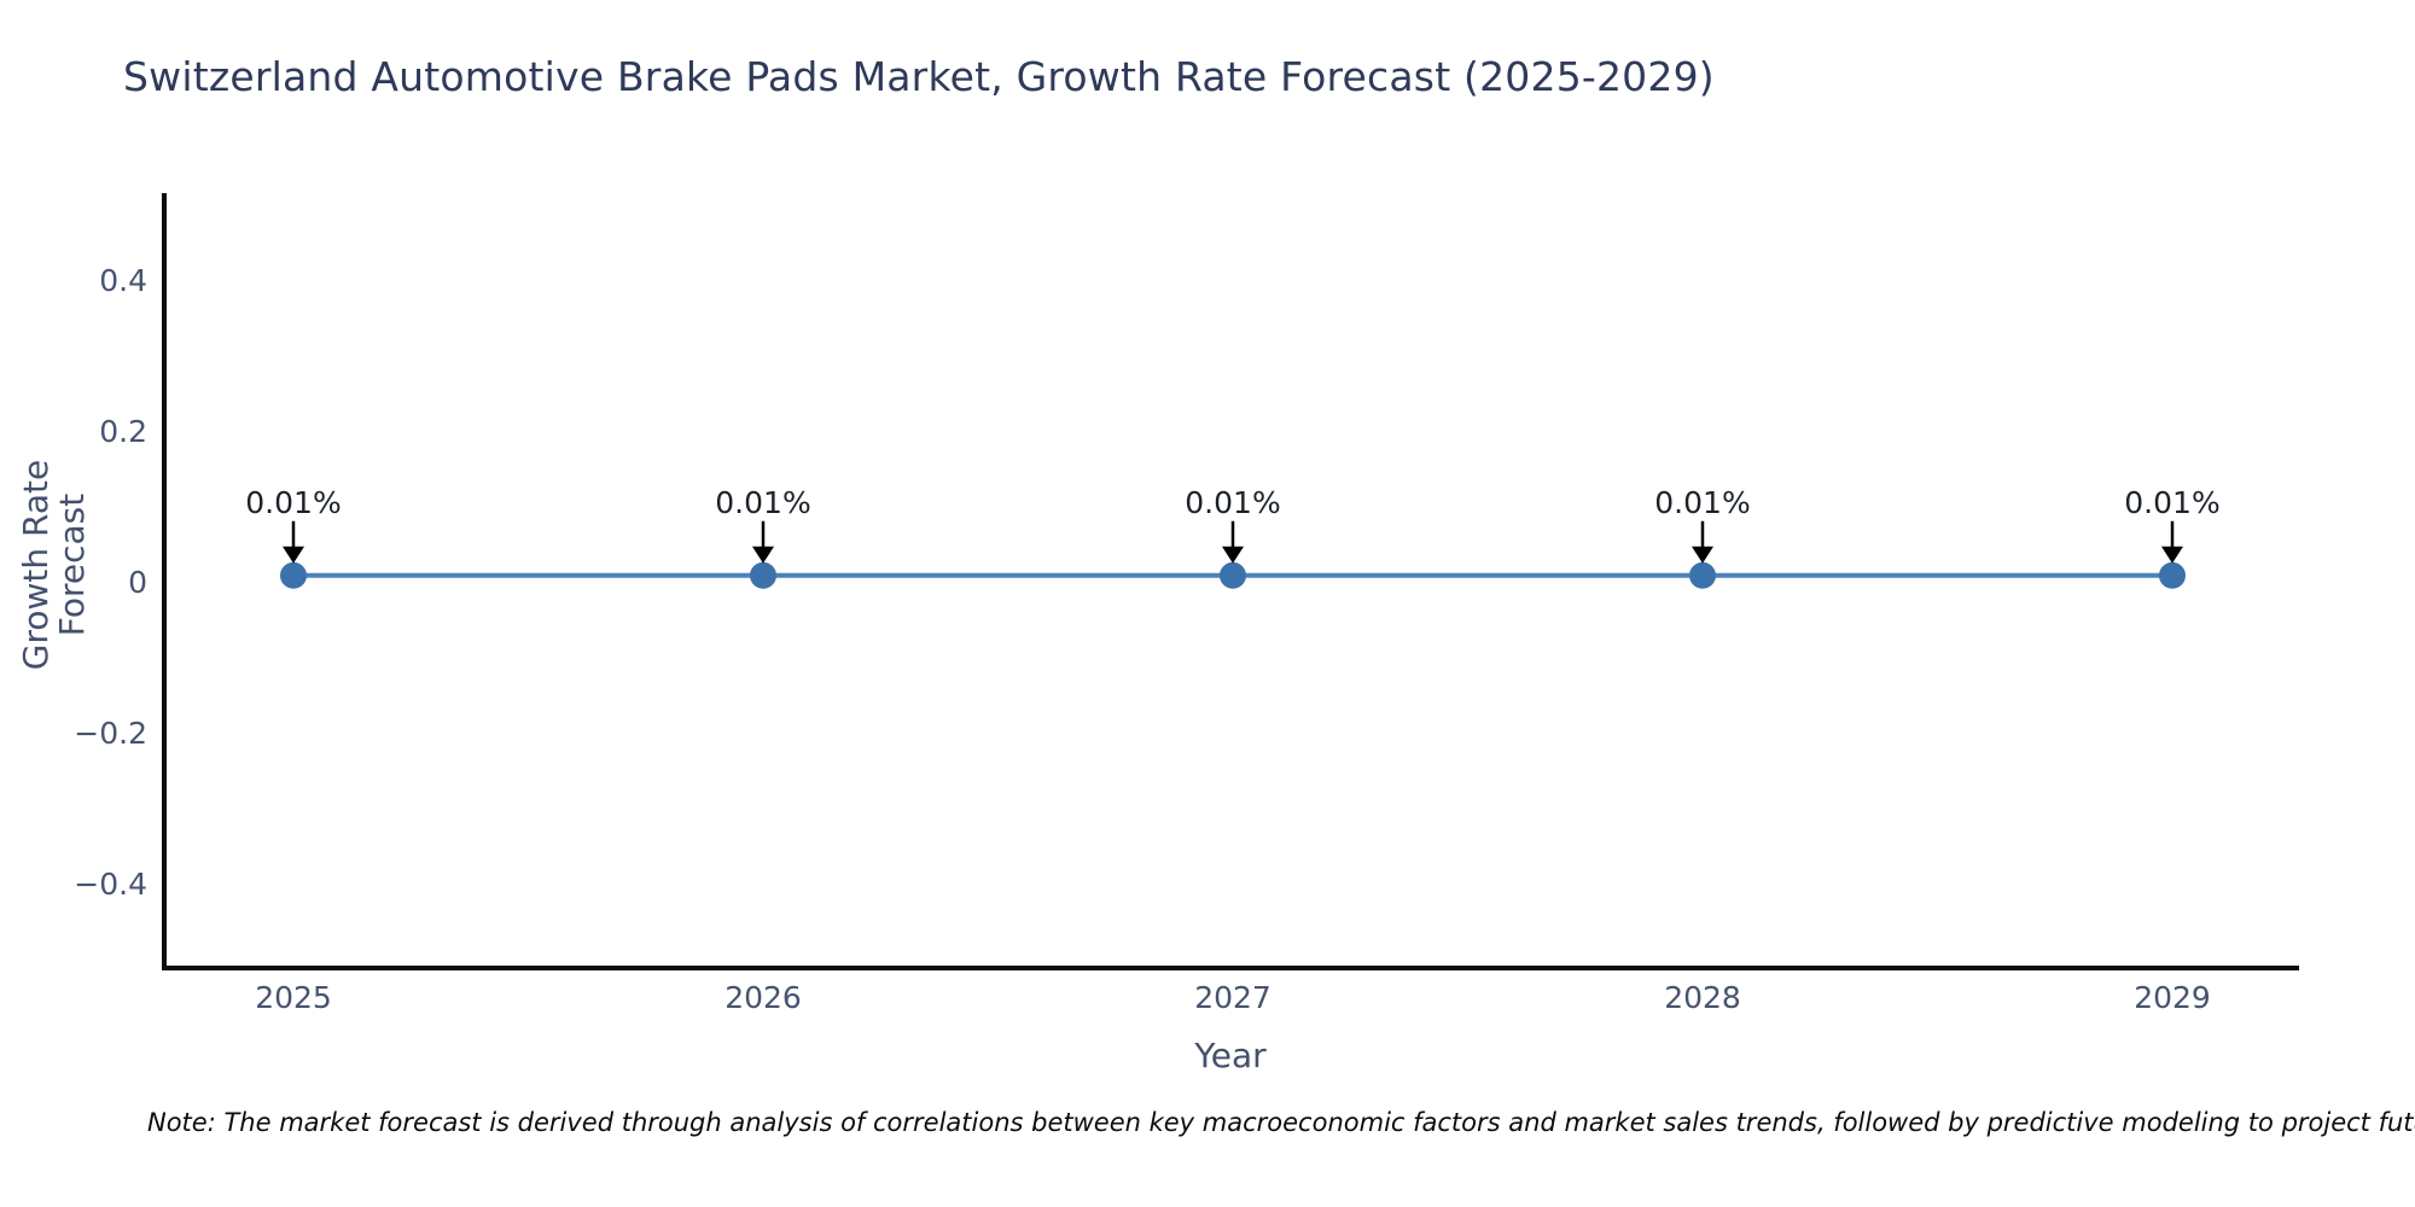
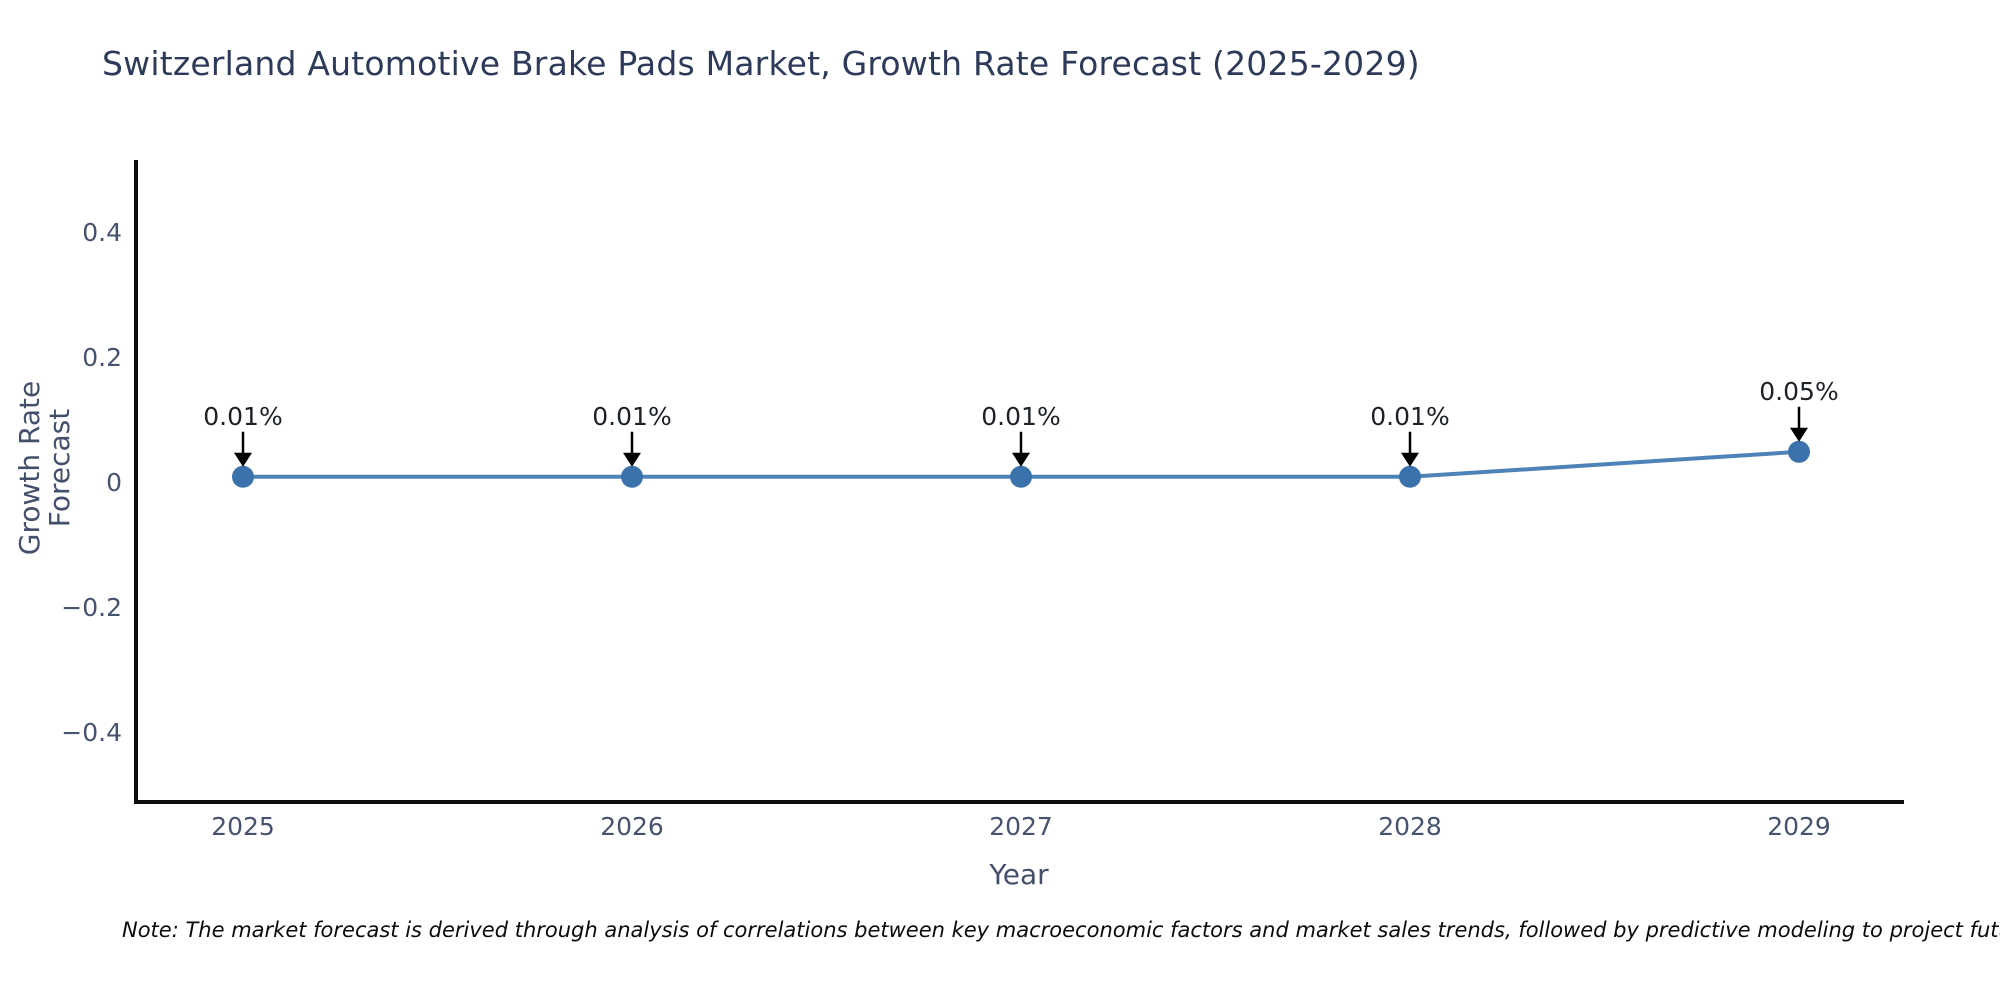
2029: 0.01% -> 0.05%
